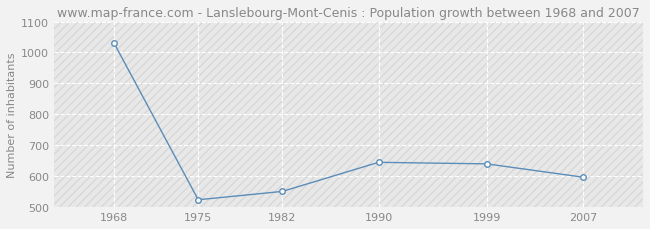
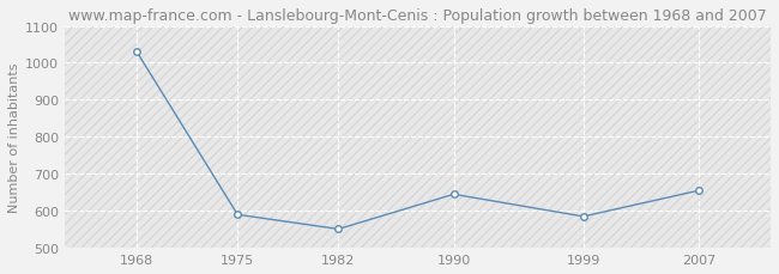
1975: 524 -> 590
1999: 640 -> 585
2007: 597 -> 655
